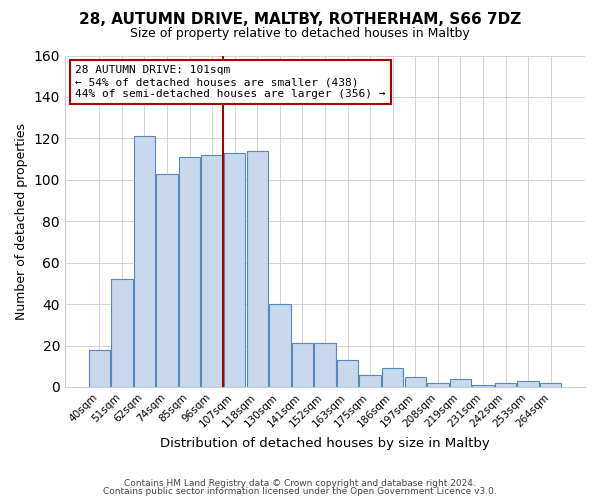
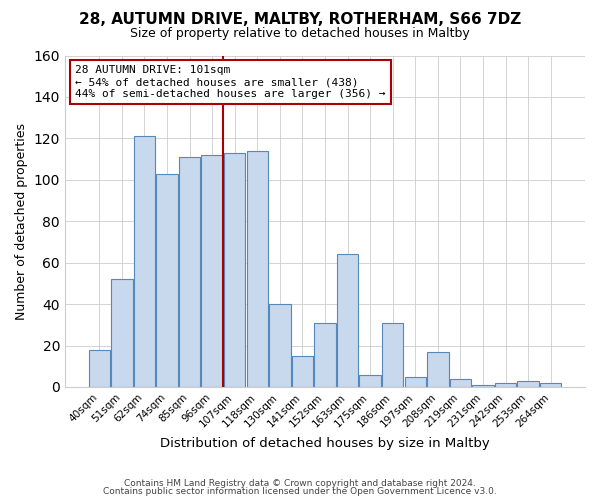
141sqm: 21 -> 15
152sqm: 21 -> 31
163sqm: 13 -> 64
186sqm: 9 -> 31
208sqm: 2 -> 17
